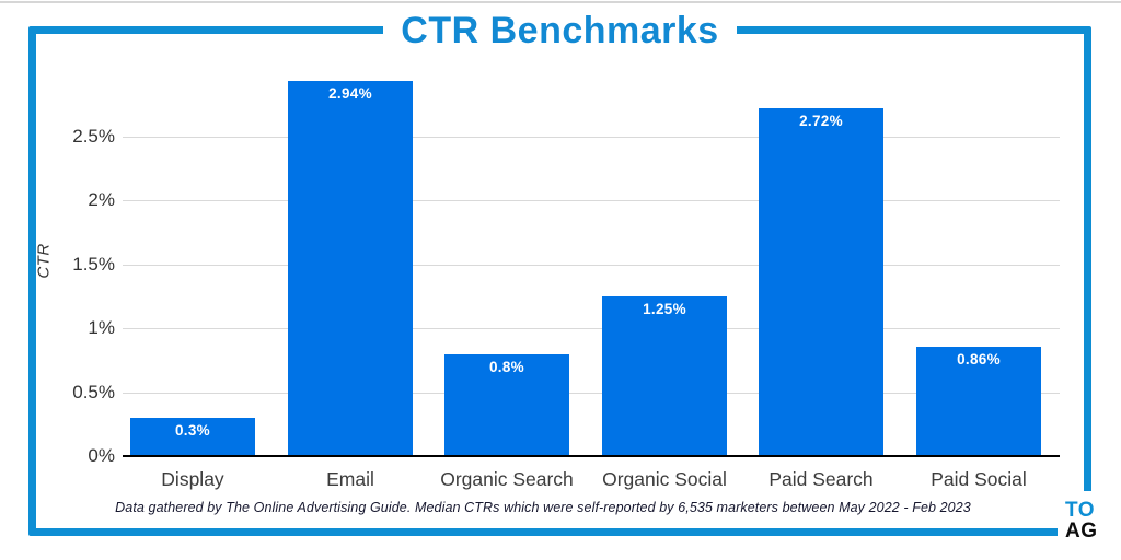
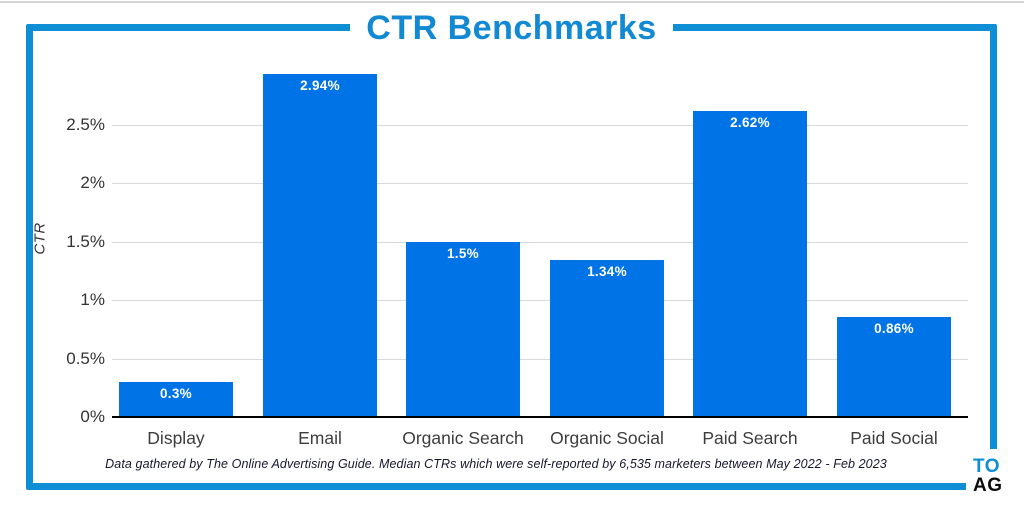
Organic Search: 0.8% -> 1.5%
Organic Social: 1.25% -> 1.34%
Paid Search: 2.72% -> 2.62%
